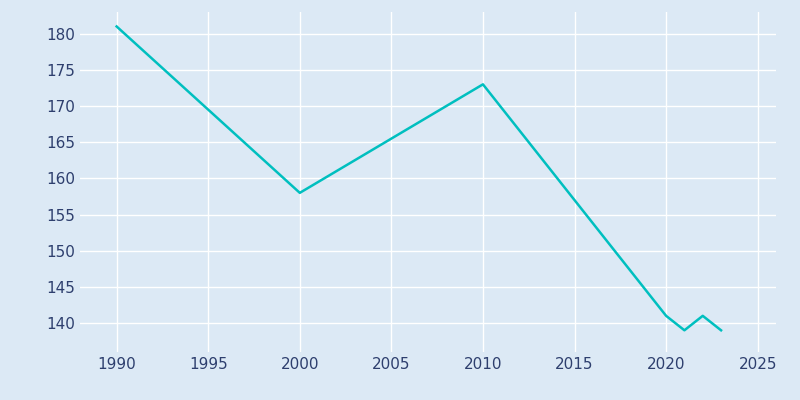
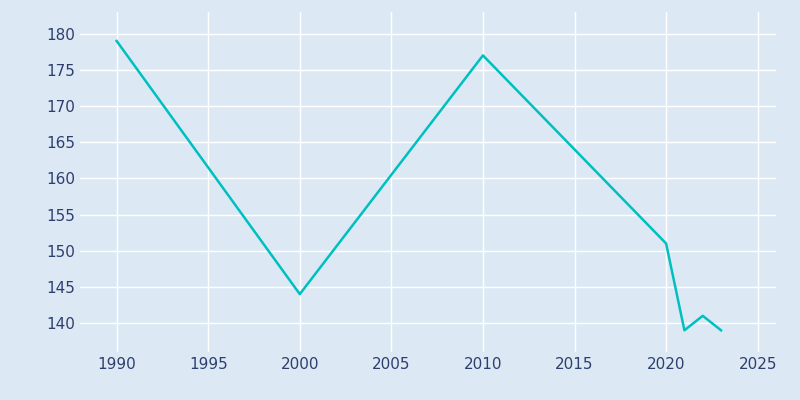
1990: 181 -> 179
2000: 158 -> 144
2010: 173 -> 177
2020: 141 -> 151
